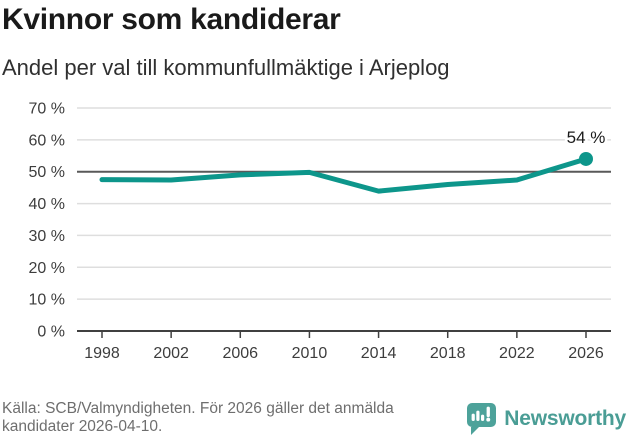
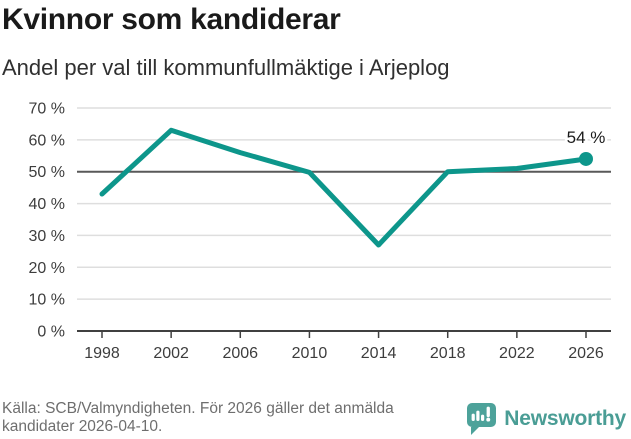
1998: 48% -> 43%
2002: 47% -> 63%
2006: 49% -> 56%
2014: 44% -> 27%
2018: 46% -> 50%
2022: 47% -> 51%
